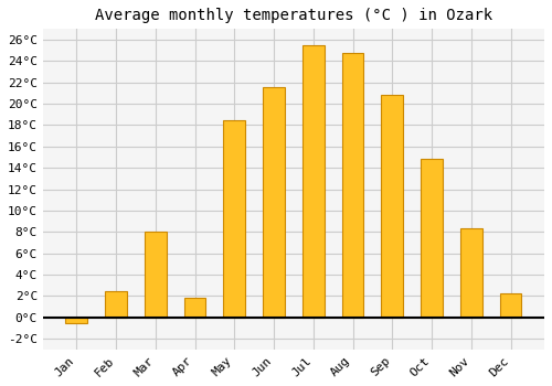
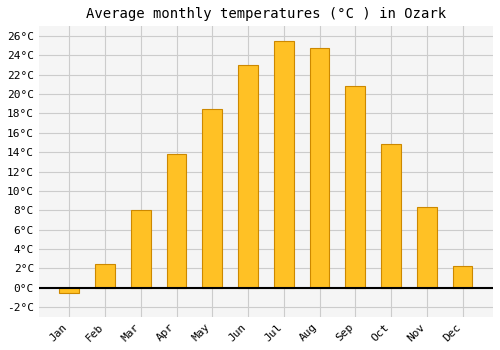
Apr: 1.8°C -> 13.8°C
Jun: 21.6°C -> 23.0°C
